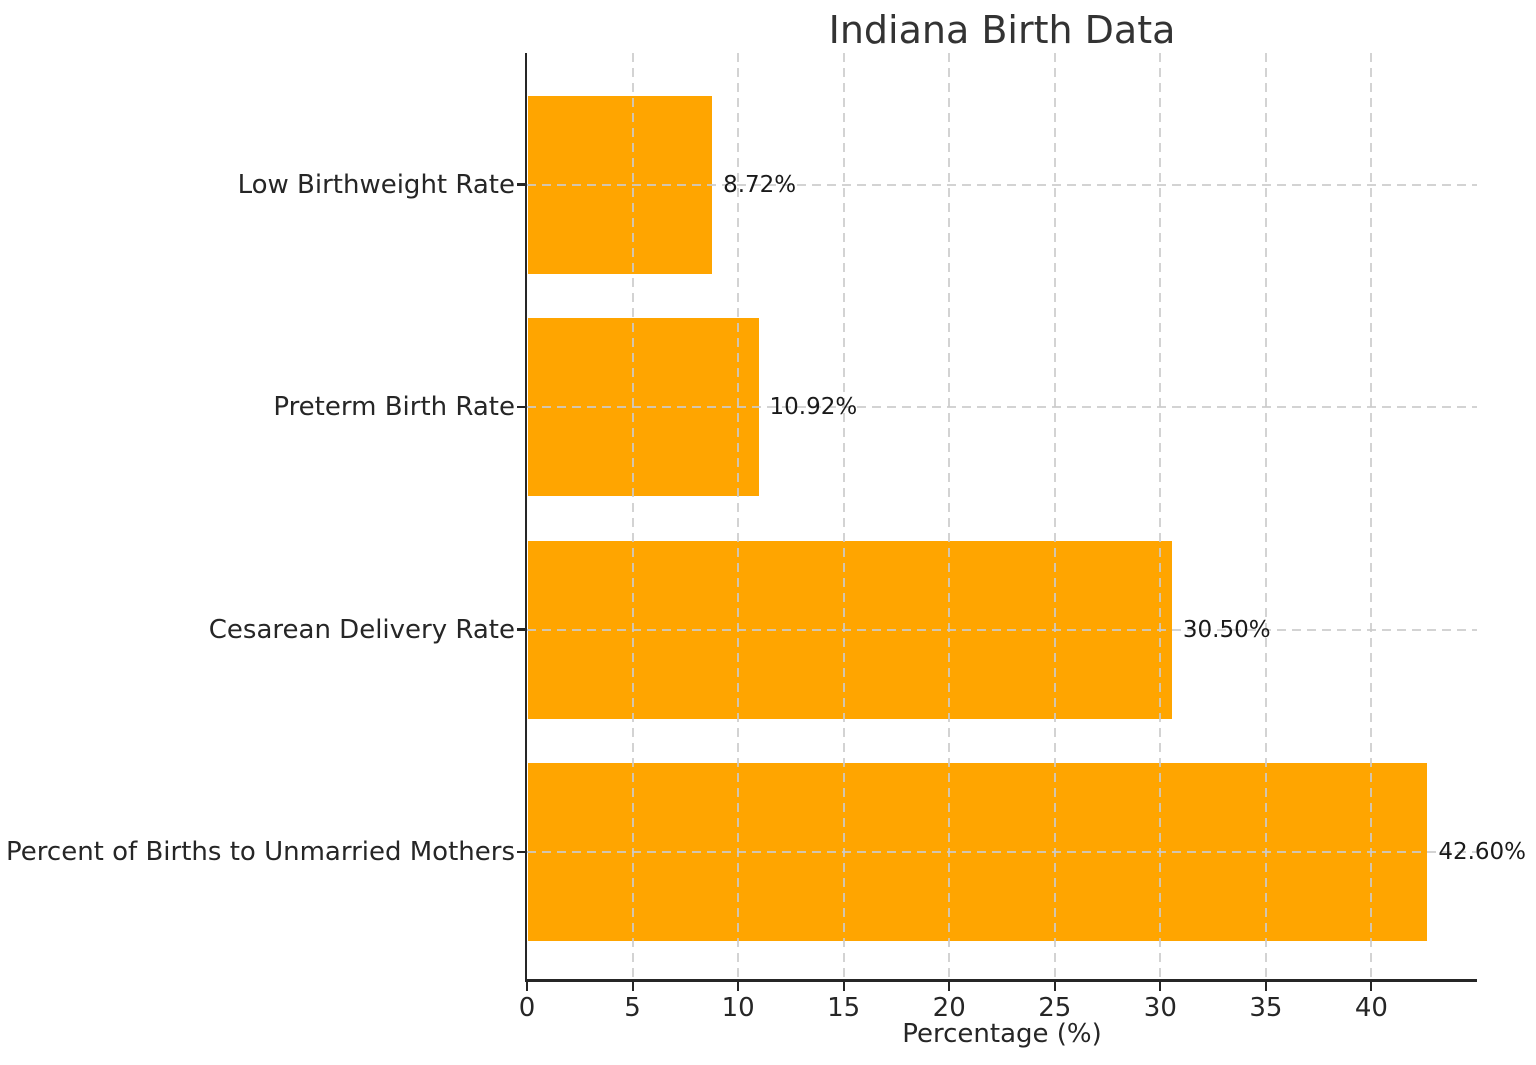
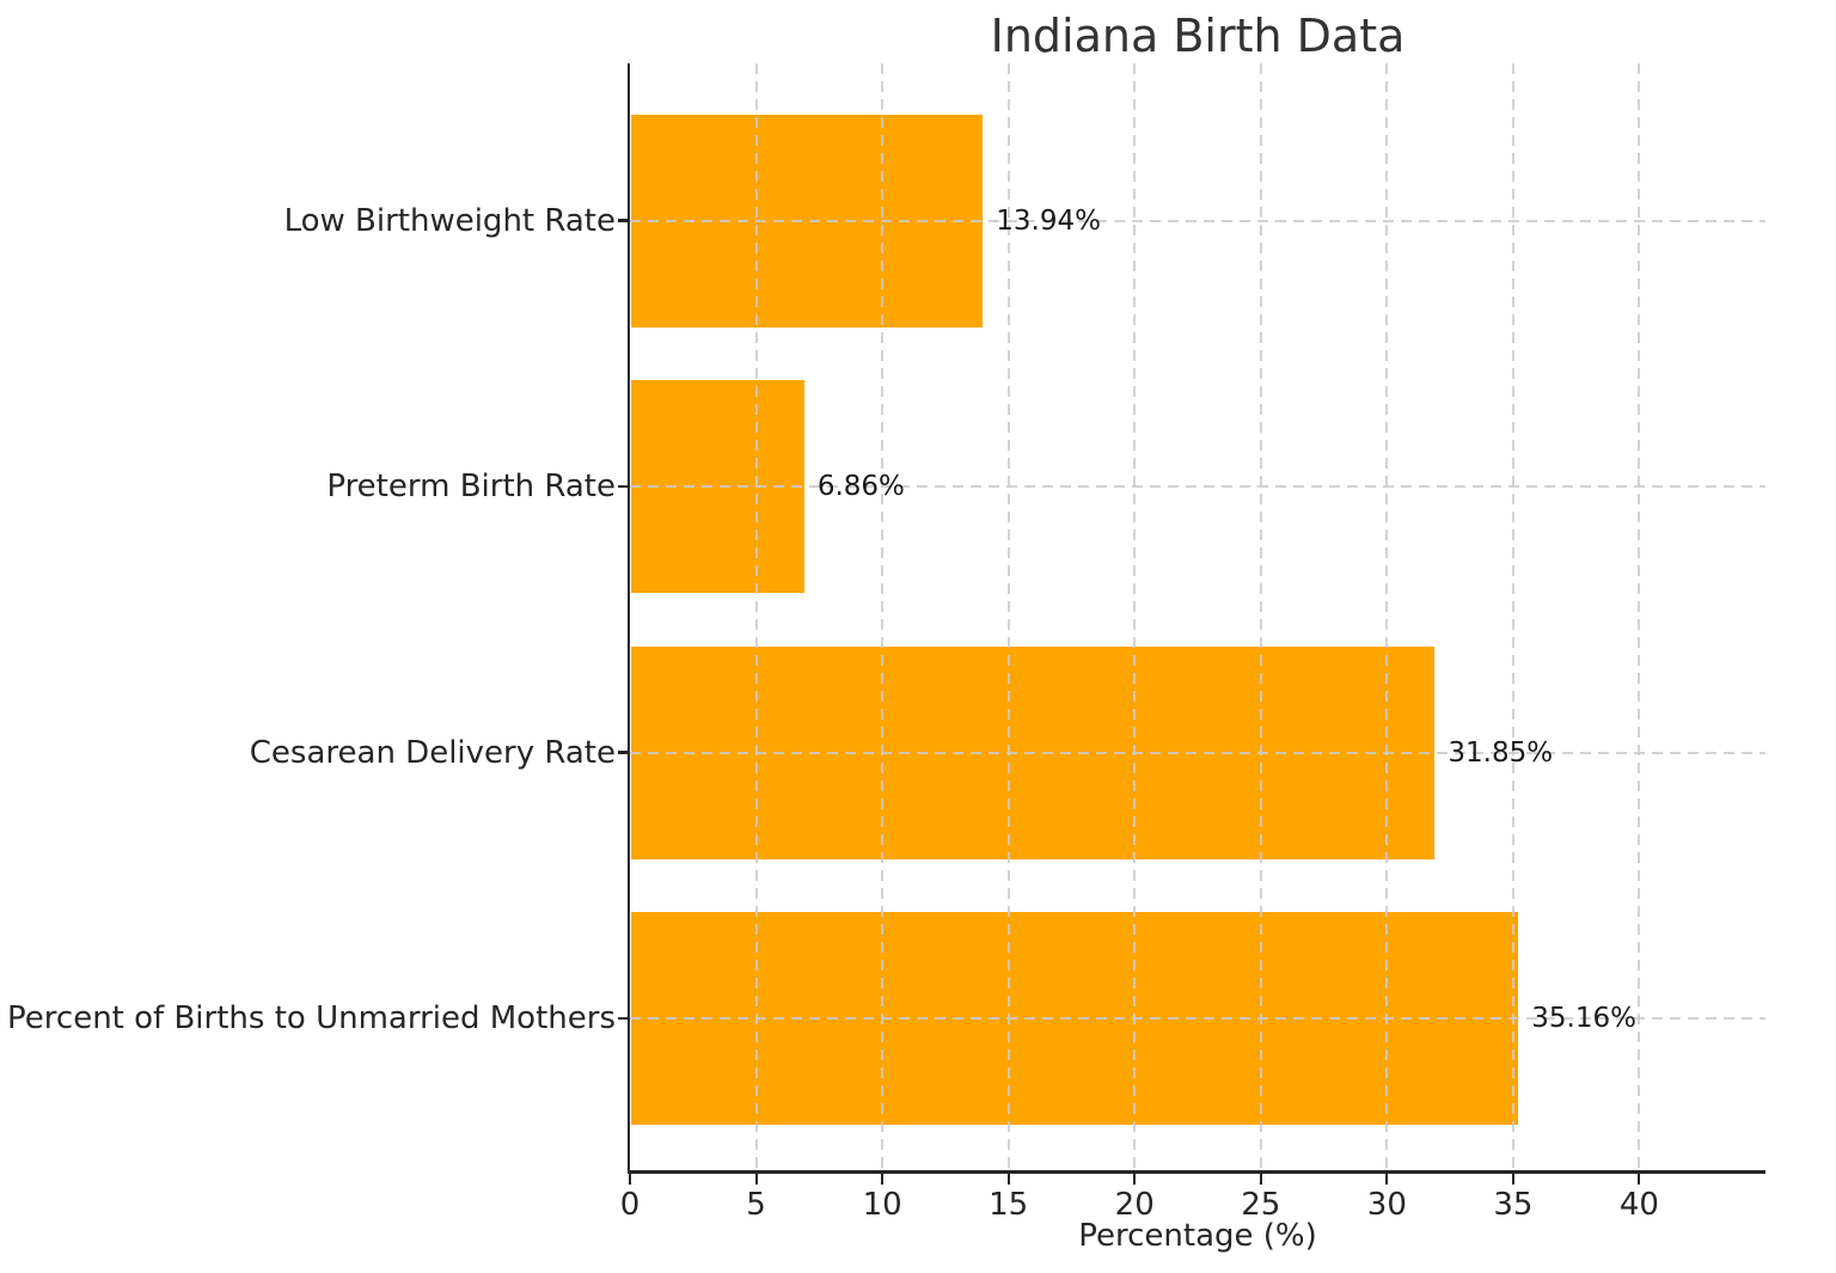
Low Birthweight Rate: 8.72% -> 13.94%
Preterm Birth Rate: 10.92% -> 6.86%
Cesarean Delivery Rate: 30.50% -> 31.85%
Percent of Births to Unmarried Mothers: 42.60% -> 35.16%
